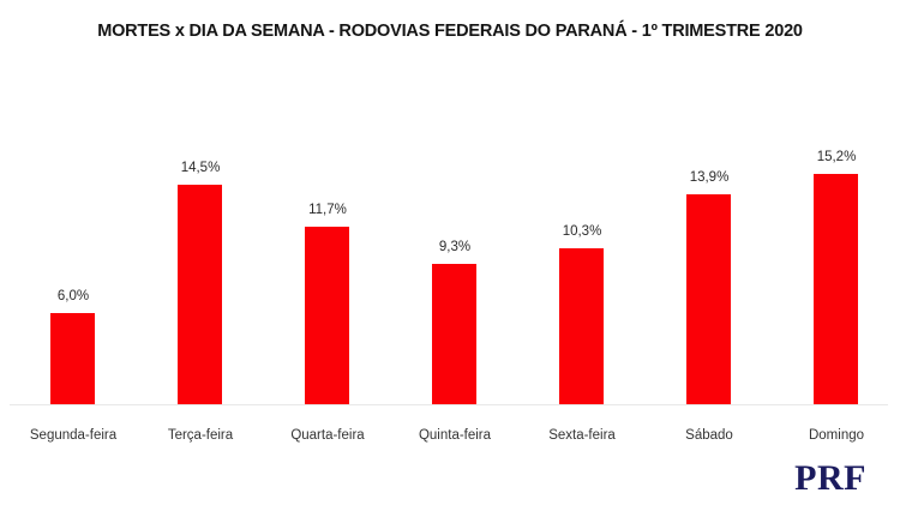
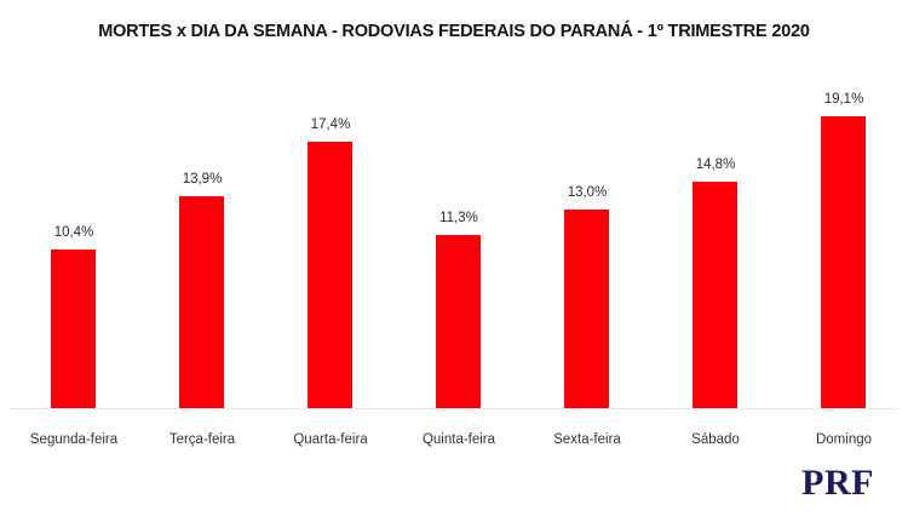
Segunda-feira: 6,0% -> 10,4%
Terça-feira: 14,5% -> 13,9%
Quarta-feira: 11,7% -> 17,4%
Quinta-feira: 9,3% -> 11,3%
Sexta-feira: 10,3% -> 13,0%
Sábado: 13,9% -> 14,8%
Domingo: 15,2% -> 19,1%
